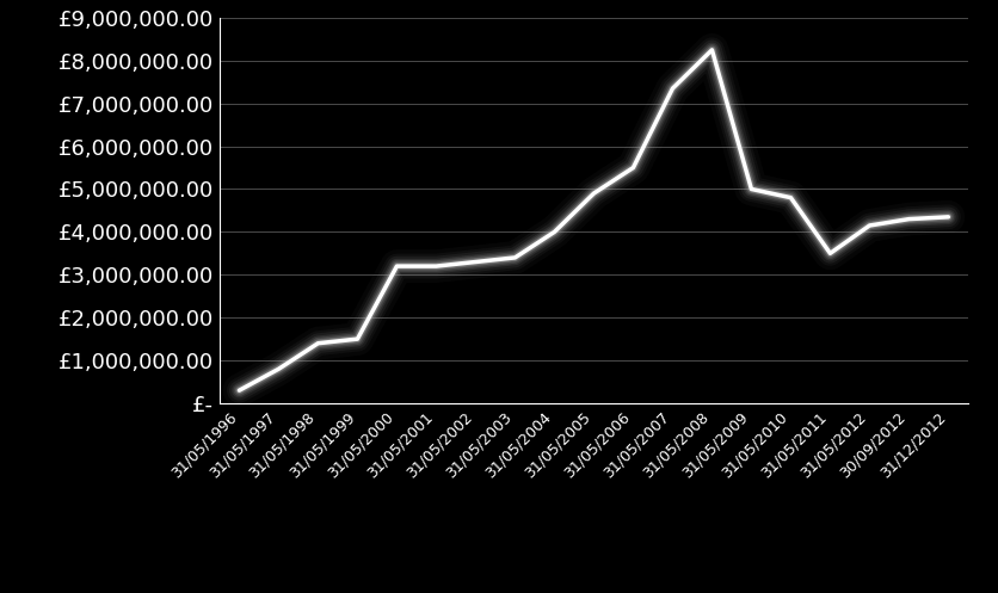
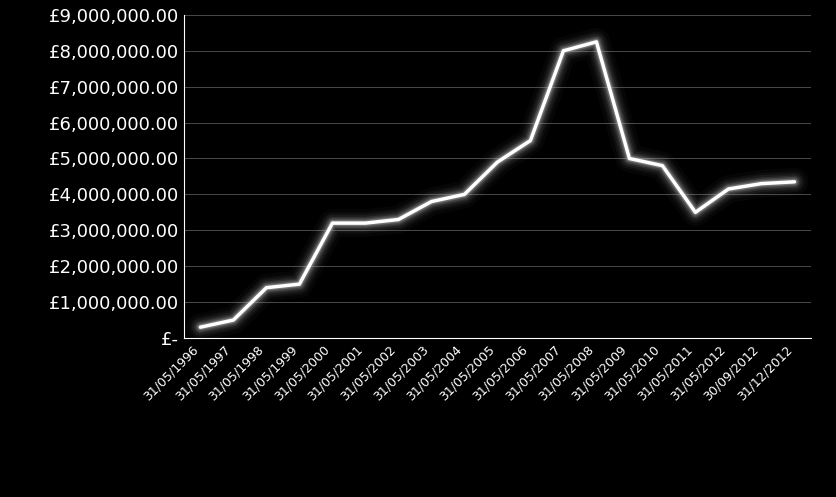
31/05/1997: £800,000 -> £500,000
31/05/2003: £3,400,000 -> £3,800,000
31/05/2007: £7,350,000 -> £8,000,000
